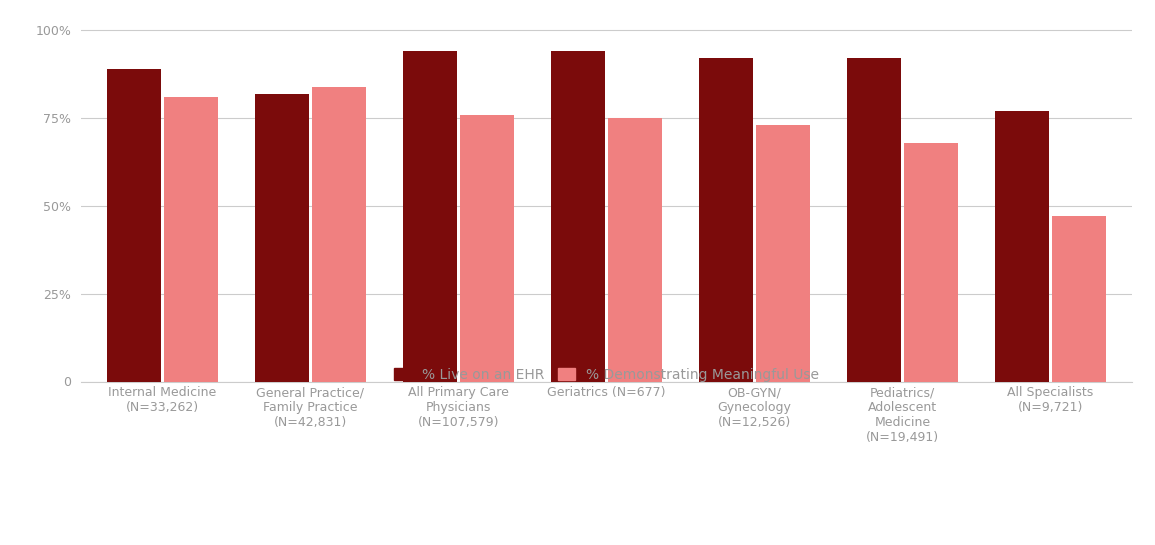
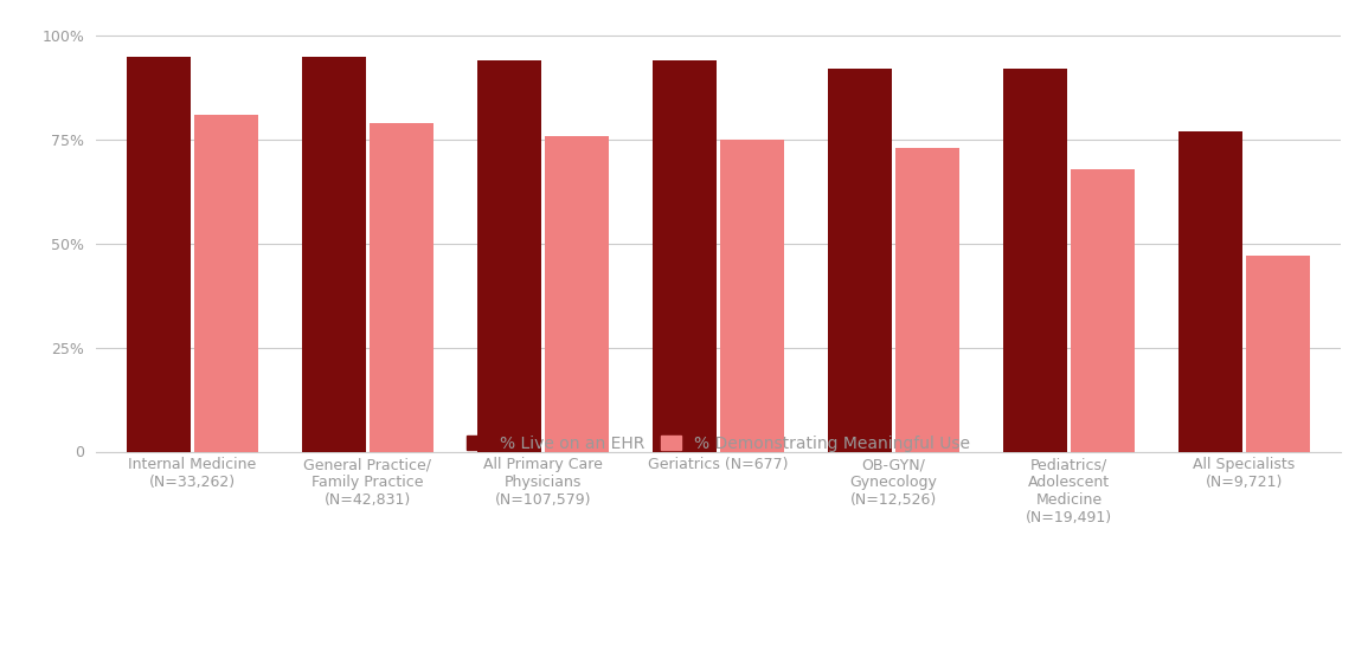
% Live on an EHR/Internal Medicine (N=33,262): 89% -> 95%
% Live on an EHR/General Practice/ Family Practice (N=42,831): 82% -> 95%
% Demonstrating Meaningful Use/General Practice/ Family Practice (N=42,831): 84% -> 79%
